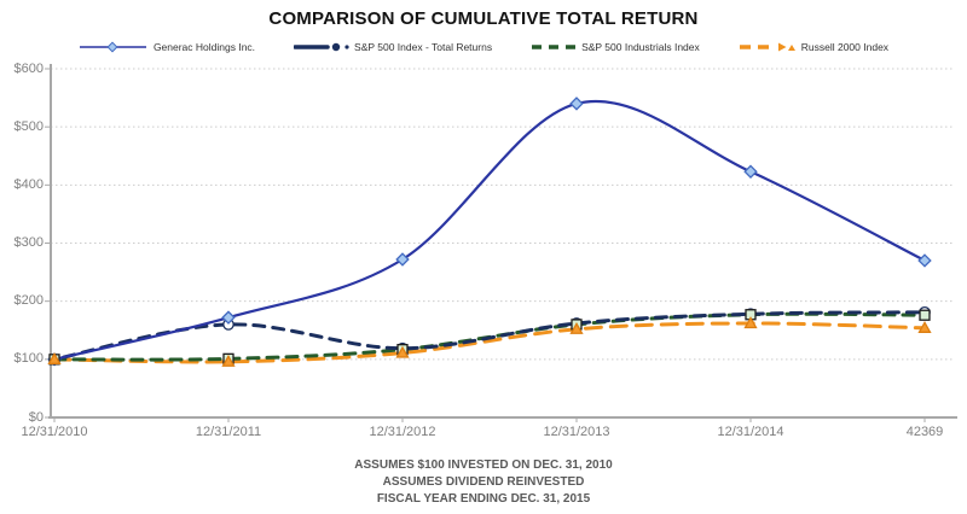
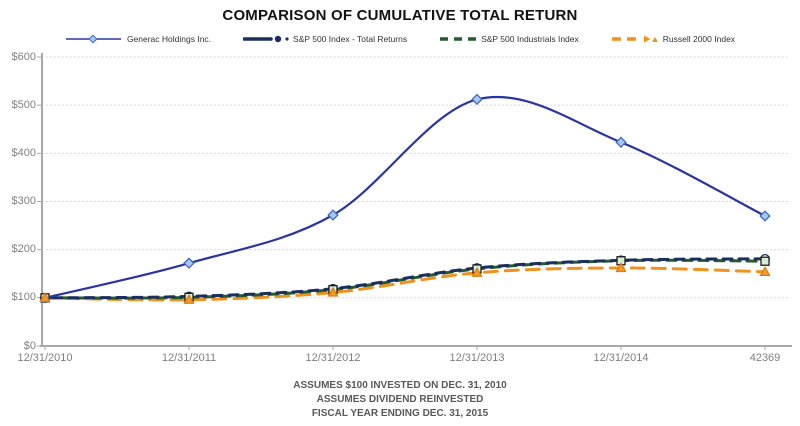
S&P 500 Index - Total Returns/12/31/2011: $160 -> $100
Generac Holdings Inc./12/31/2013: $540 -> $510
